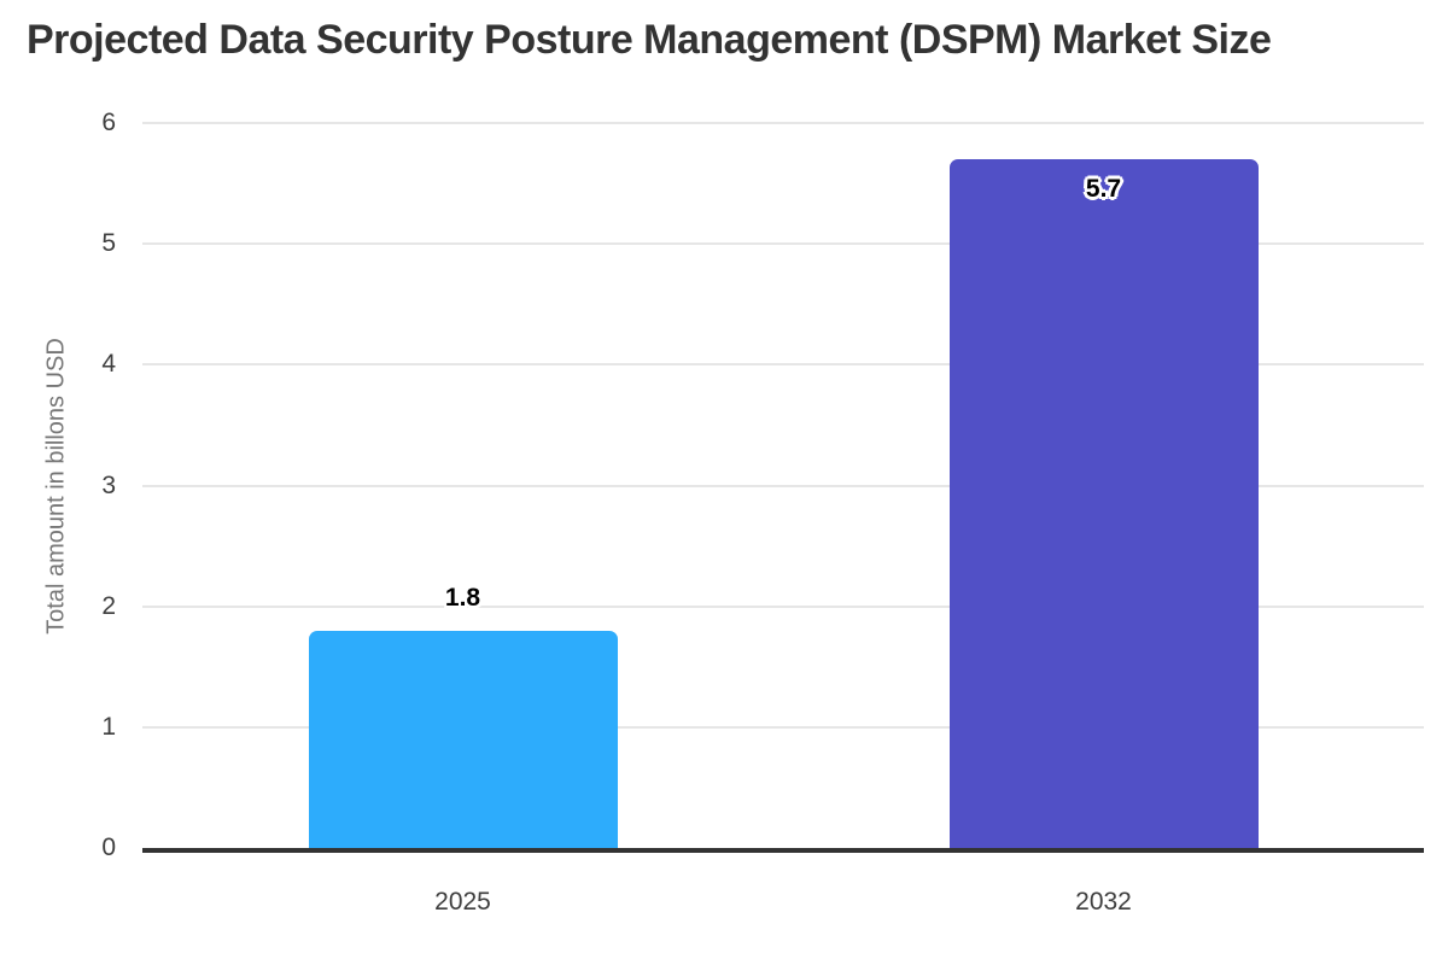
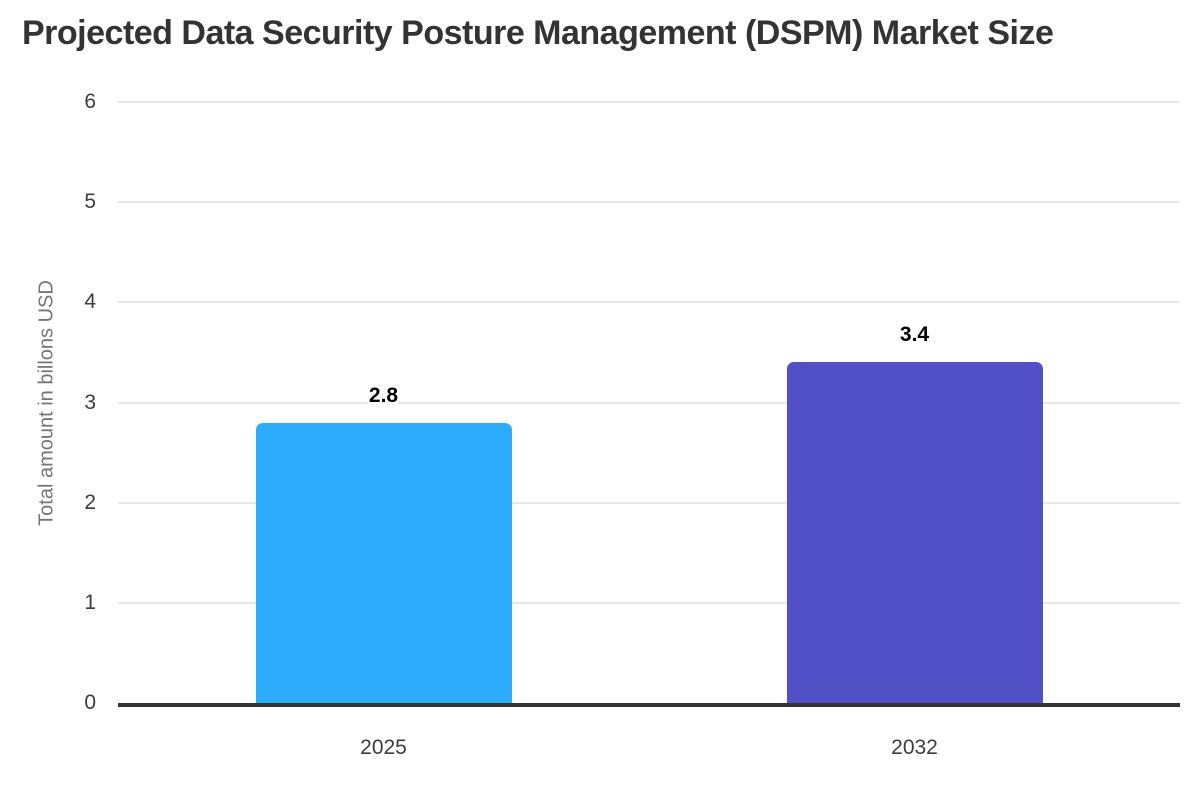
2025: 1.8 -> 2.8
2032: 5.7 -> 3.4
